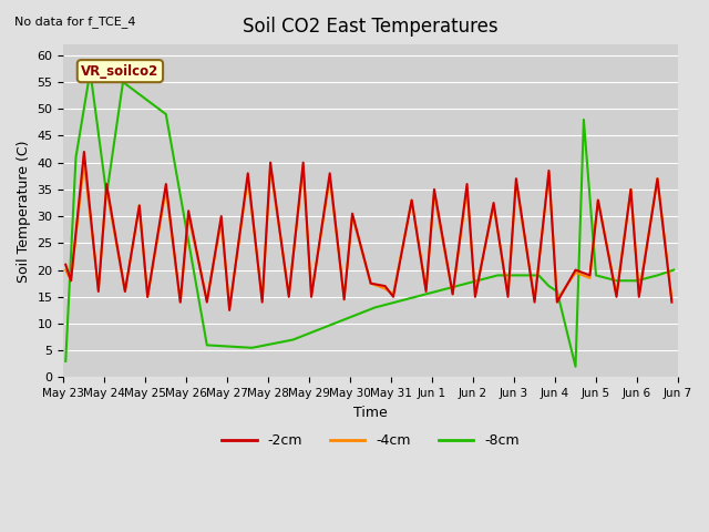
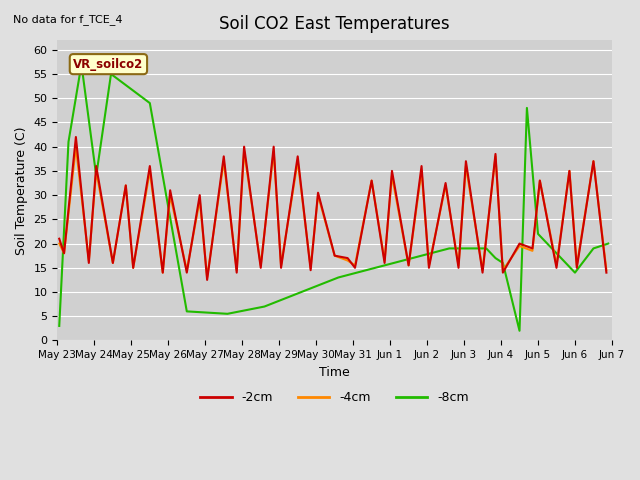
-8cm/Jun 5: 19.0 -> 22.0
-8cm/Jun 6: 18.0 -> 14.0
